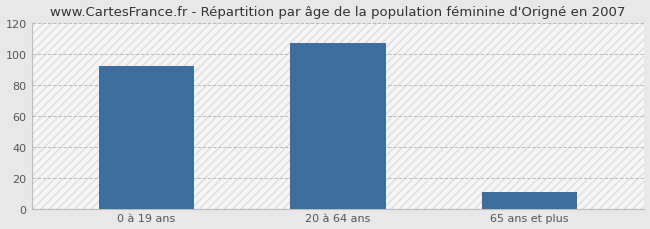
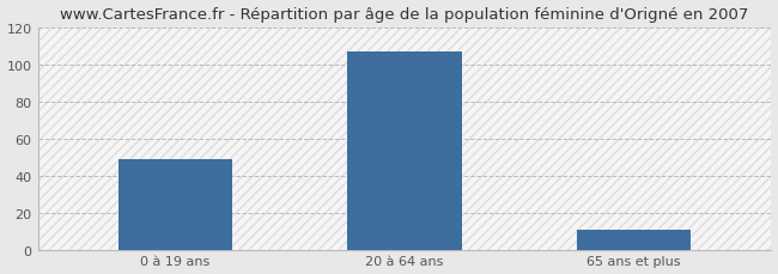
0 à 19 ans: 92 -> 49
